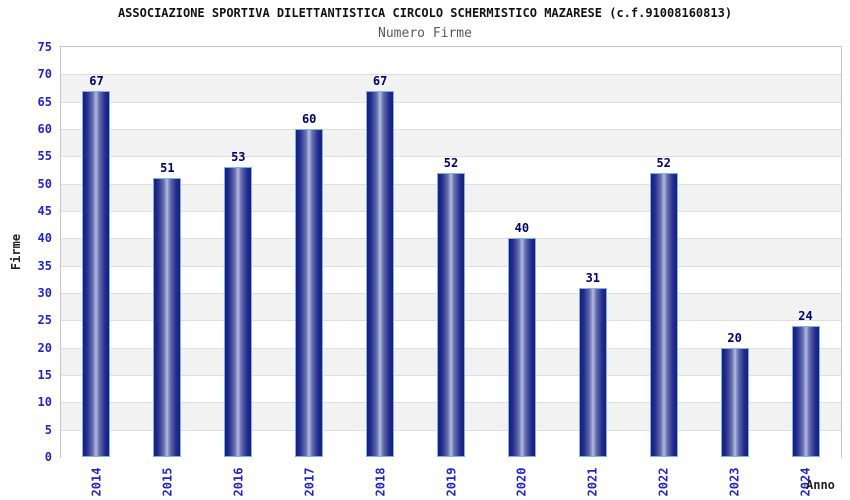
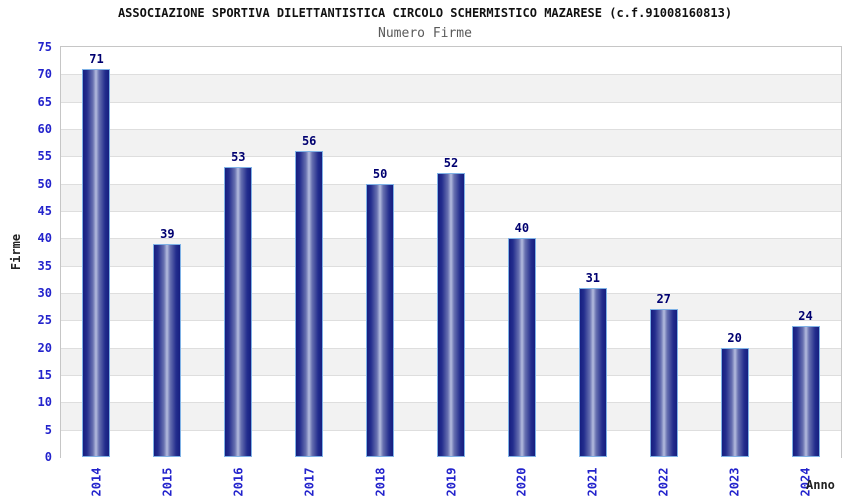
2014: 67 -> 71
2015: 51 -> 39
2017: 60 -> 56
2018: 67 -> 50
2022: 52 -> 27
